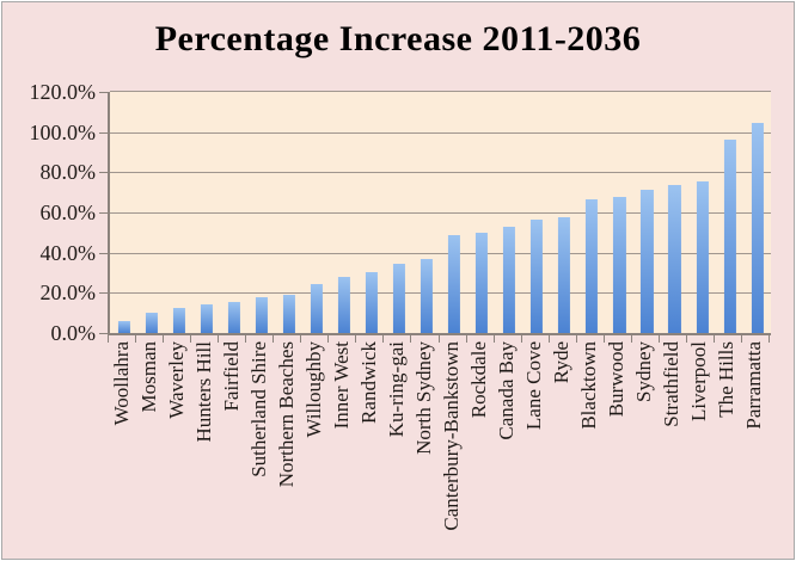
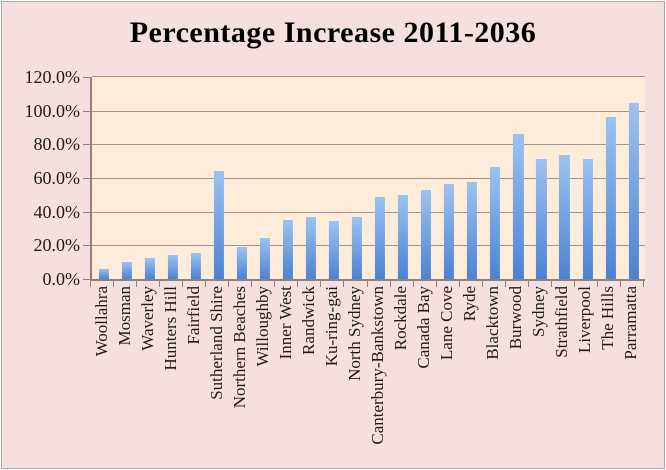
Sutherland Shire: 18% -> 64%
Inner West: 28% -> 35%
Randwick: 30% -> 37%
Burwood: 68% -> 86%
Liverpool: 76% -> 71%
